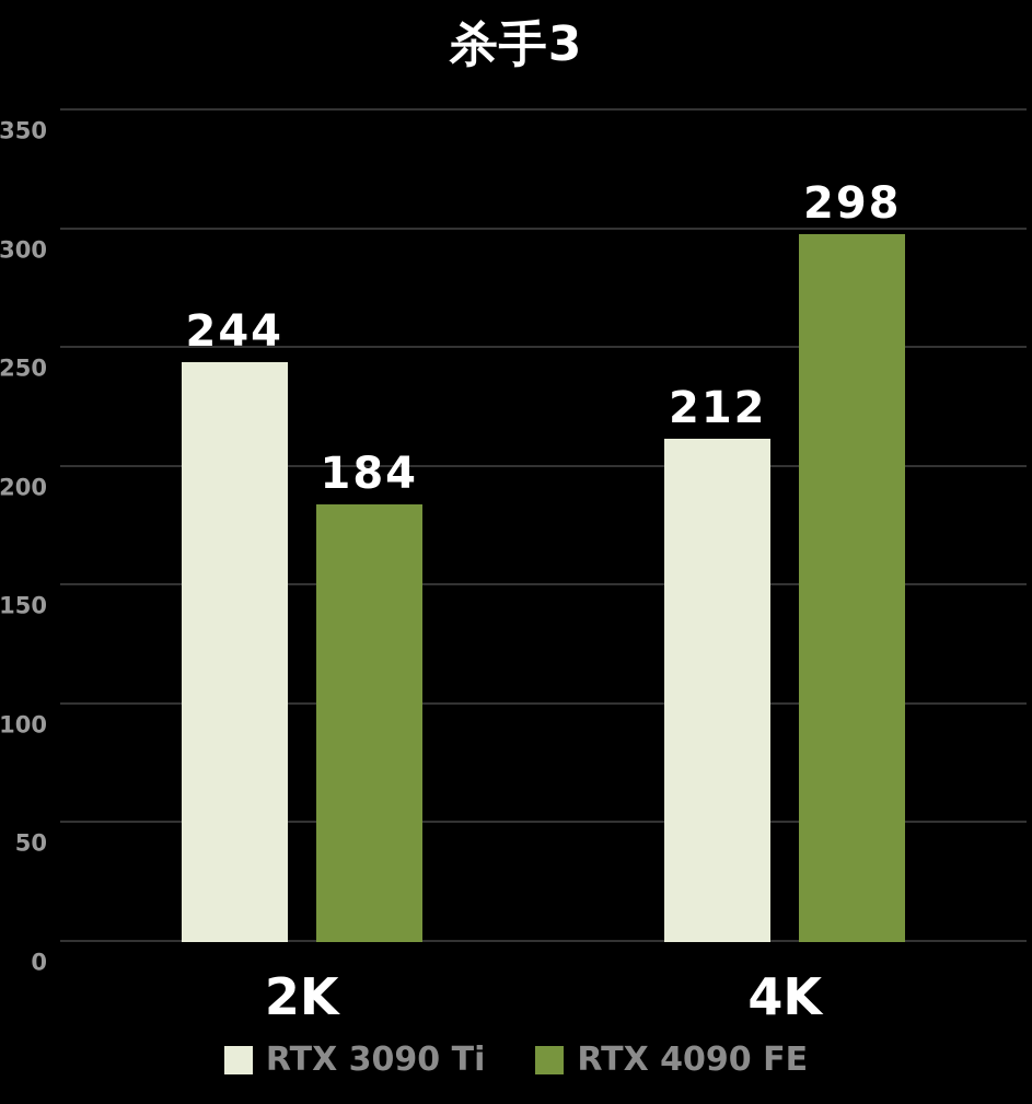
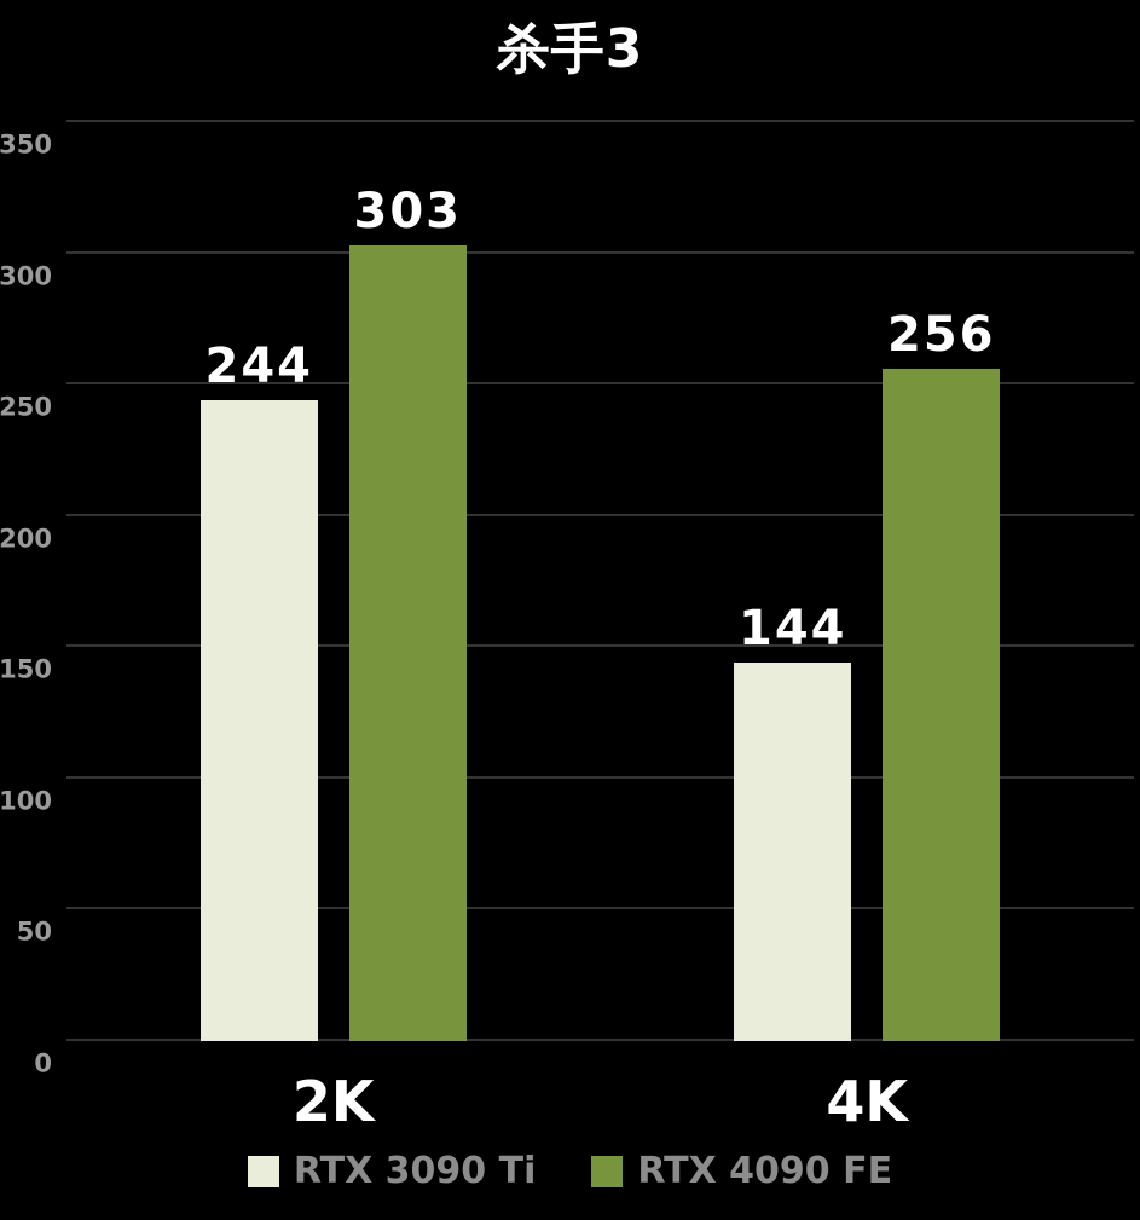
RTX 4090 FE/2K: 184 -> 303
RTX 3090 Ti/4K: 212 -> 144
RTX 4090 FE/4K: 298 -> 256
